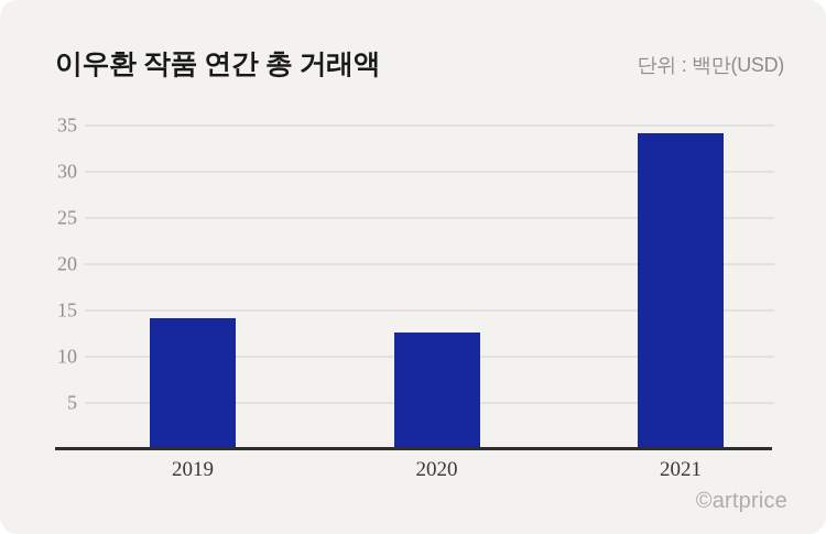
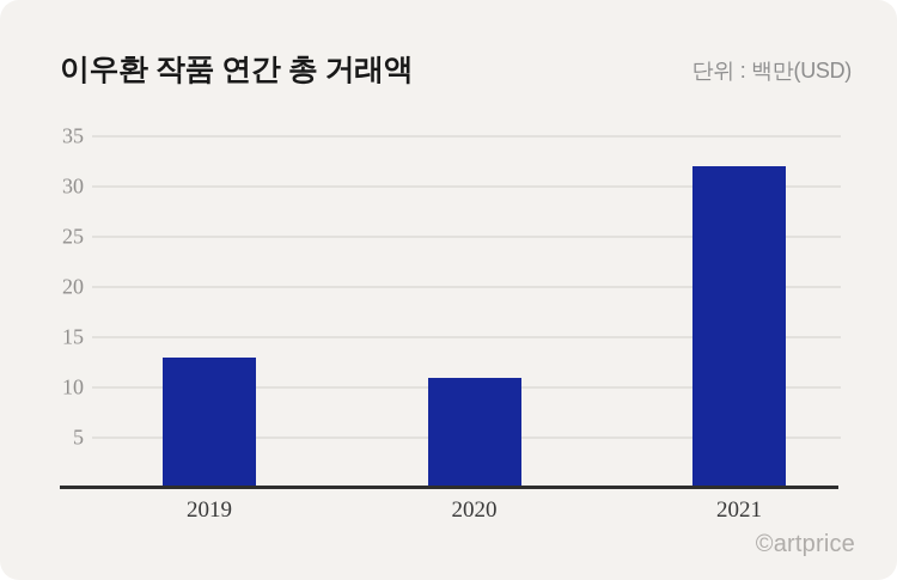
2019: 14 -> 13
2020: 13 -> 11
2021: 34 -> 32
